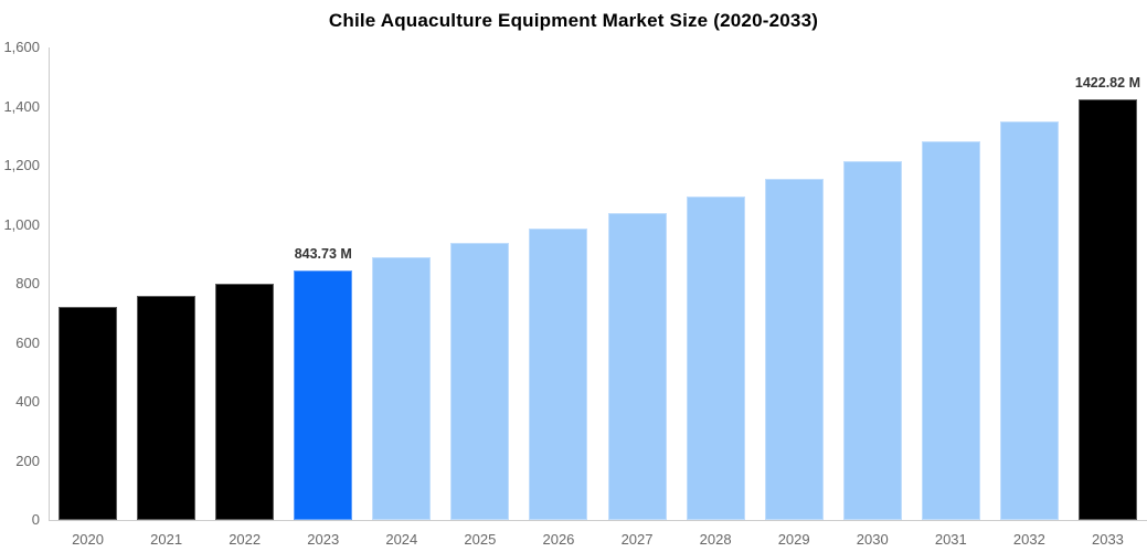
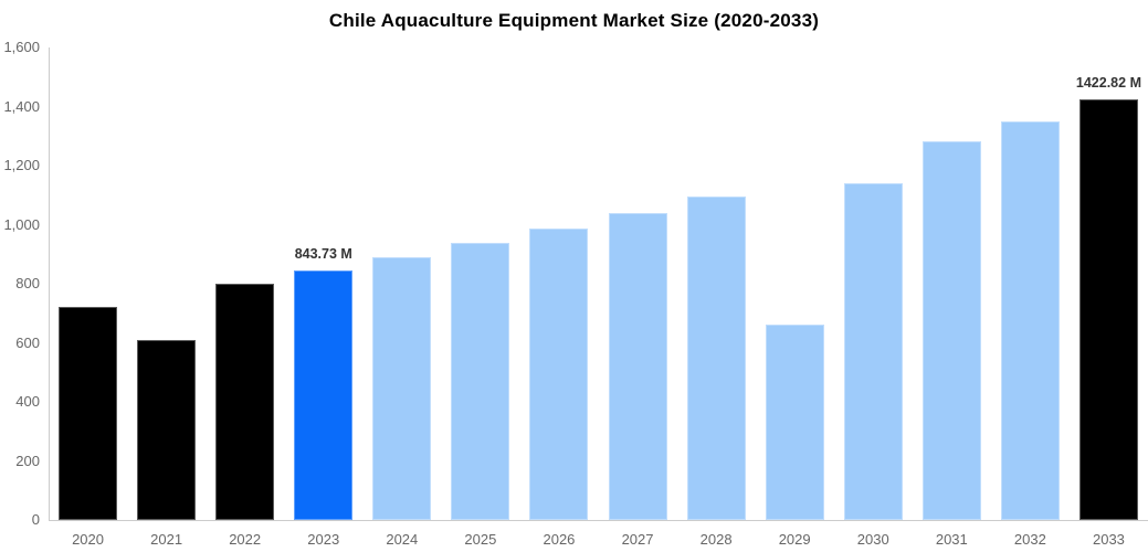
2021: 760 -> 610
2029: 1150 -> 660
2030: 1220 -> 1140
